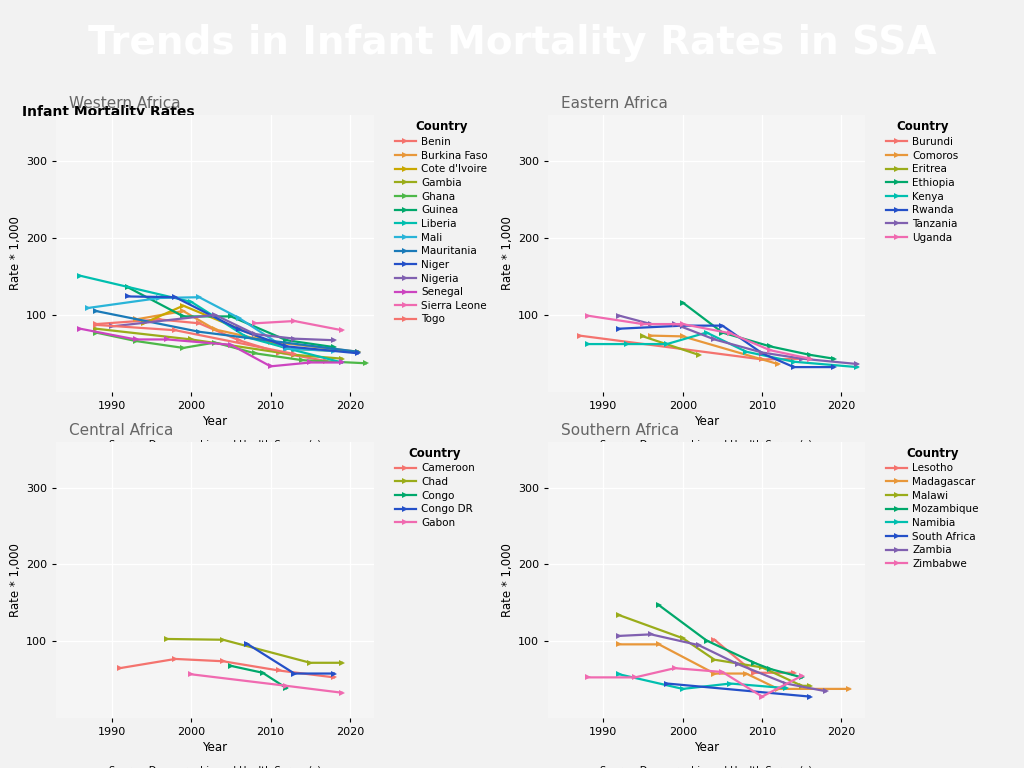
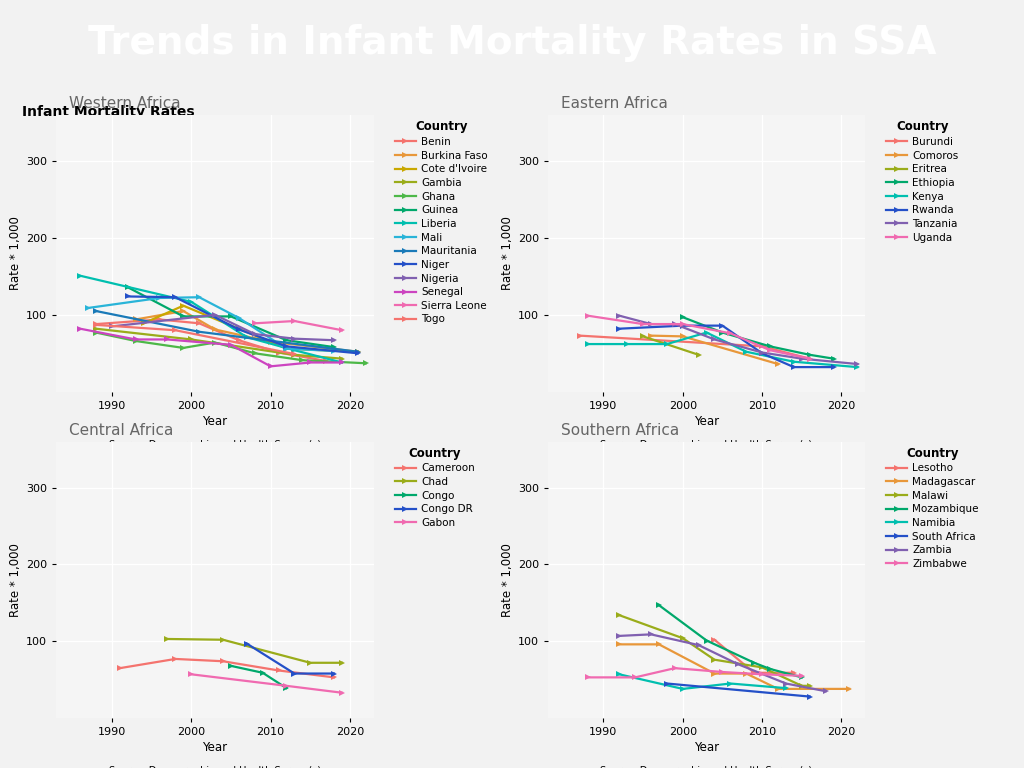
Eastern Africa/Ethiopia/2000: 116 -> 97
Eastern Africa/Burundi/2010: 42 -> 59
Southern Africa/Zimbabwe/2010: 28 -> 57
